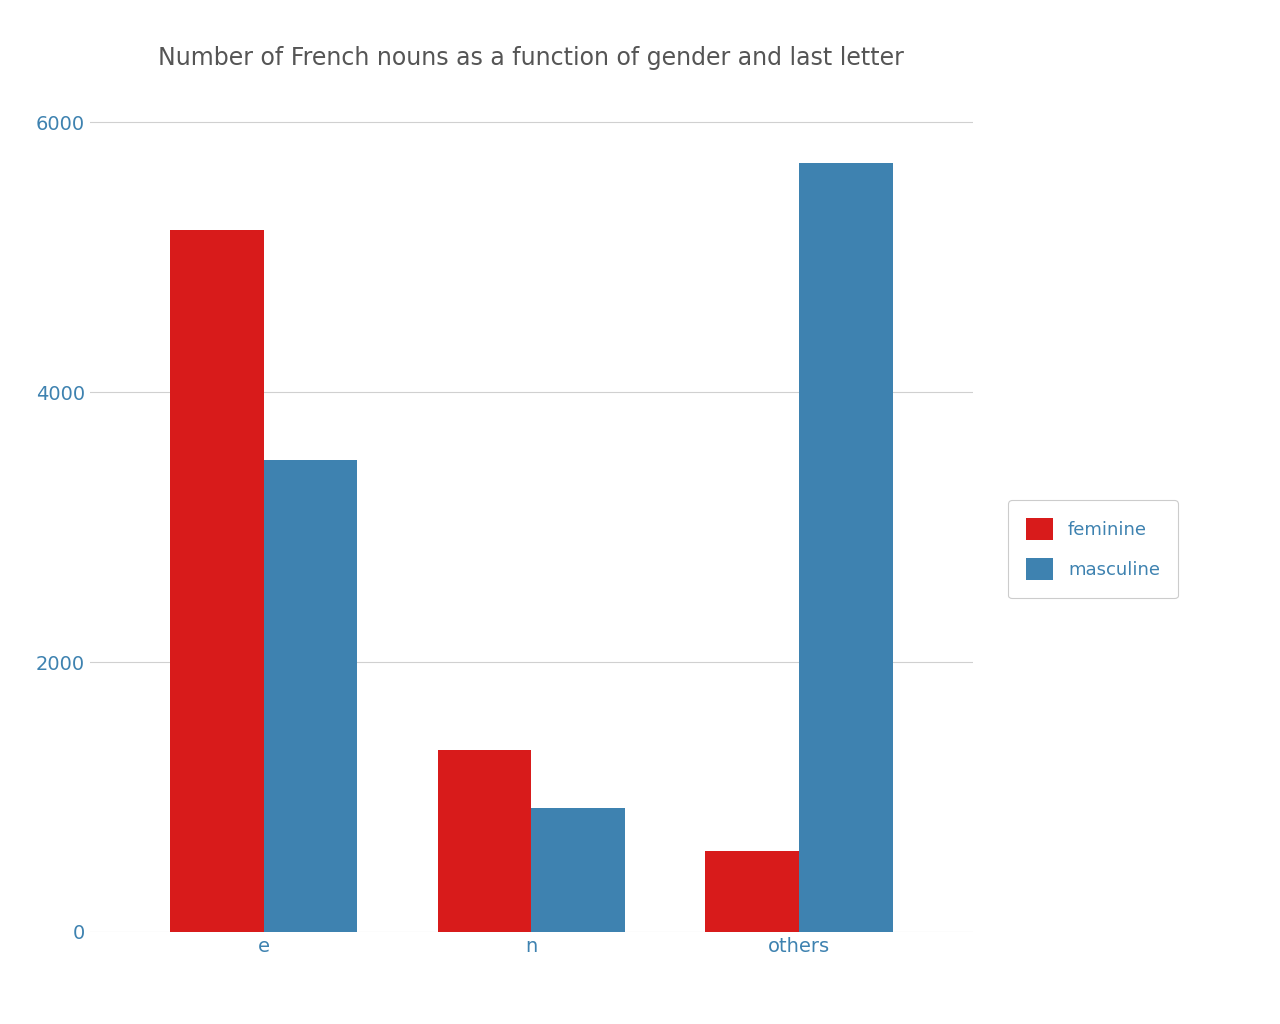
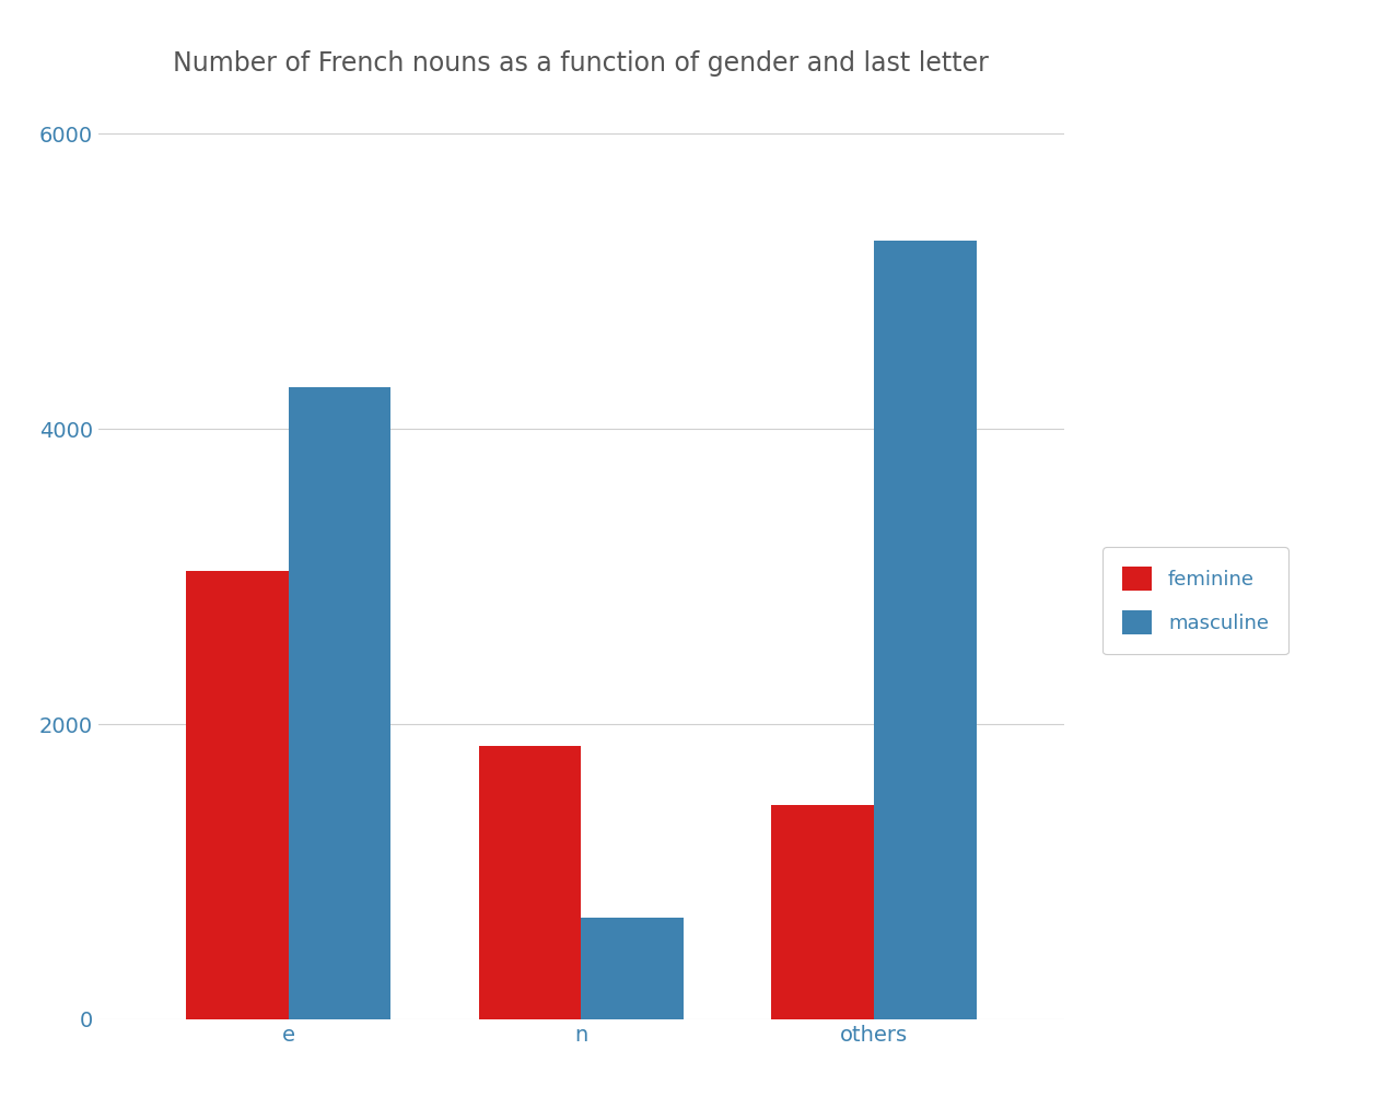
feminine/e: 5200 -> 3040
masculine/e: 3500 -> 4280
feminine/n: 1350 -> 1850
masculine/n: 920 -> 690
feminine/others: 600 -> 1450
masculine/others: 5700 -> 5280
